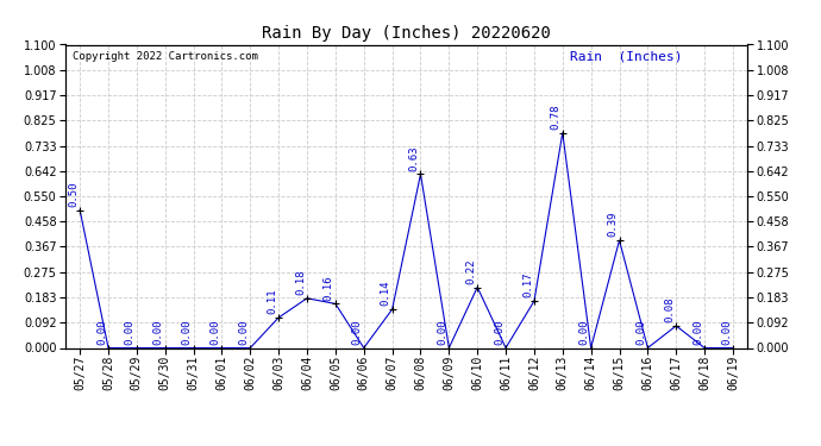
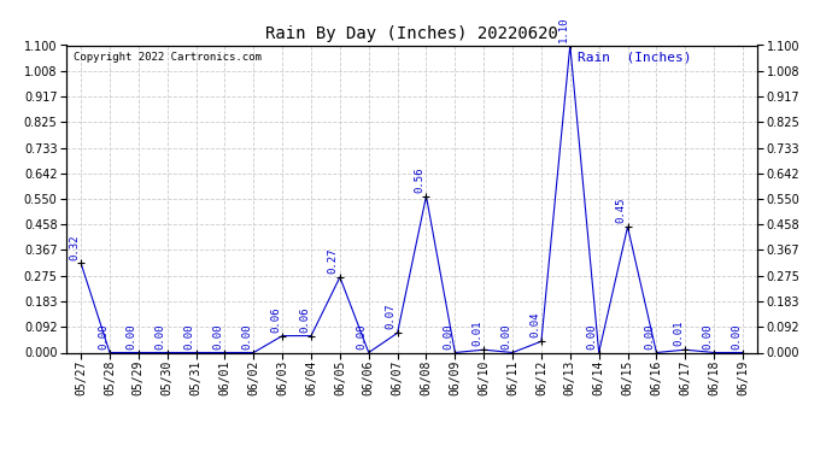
05/27: 0.50 -> 0.32
06/03: 0.11 -> 0.06
06/04: 0.18 -> 0.06
06/05: 0.16 -> 0.27
06/07: 0.14 -> 0.07
06/08: 0.63 -> 0.56
06/10: 0.22 -> 0.01
06/12: 0.17 -> 0.04
06/13: 0.78 -> 1.10
06/15: 0.39 -> 0.45
06/17: 0.08 -> 0.01
